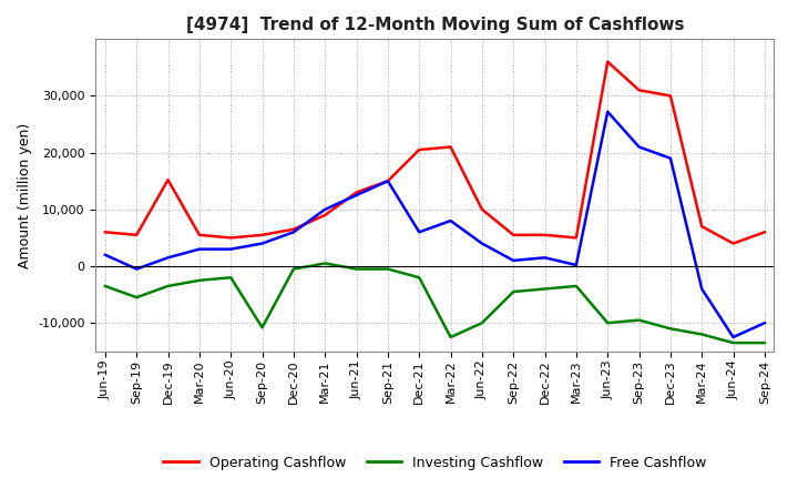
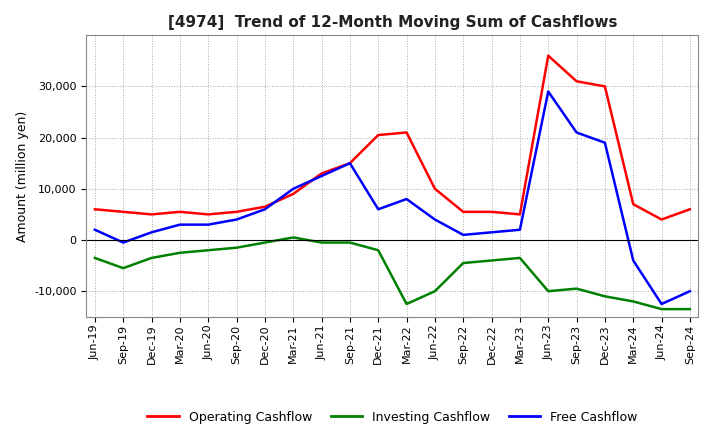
Operating Cashflow/Dec-19: 15,200 -> 5,000
Investing Cashflow/Sep-20: -10,800 -> -1,500
Free Cashflow/Mar-23: 200 -> 2,000
Free Cashflow/Jun-23: 27,200 -> 29,000
